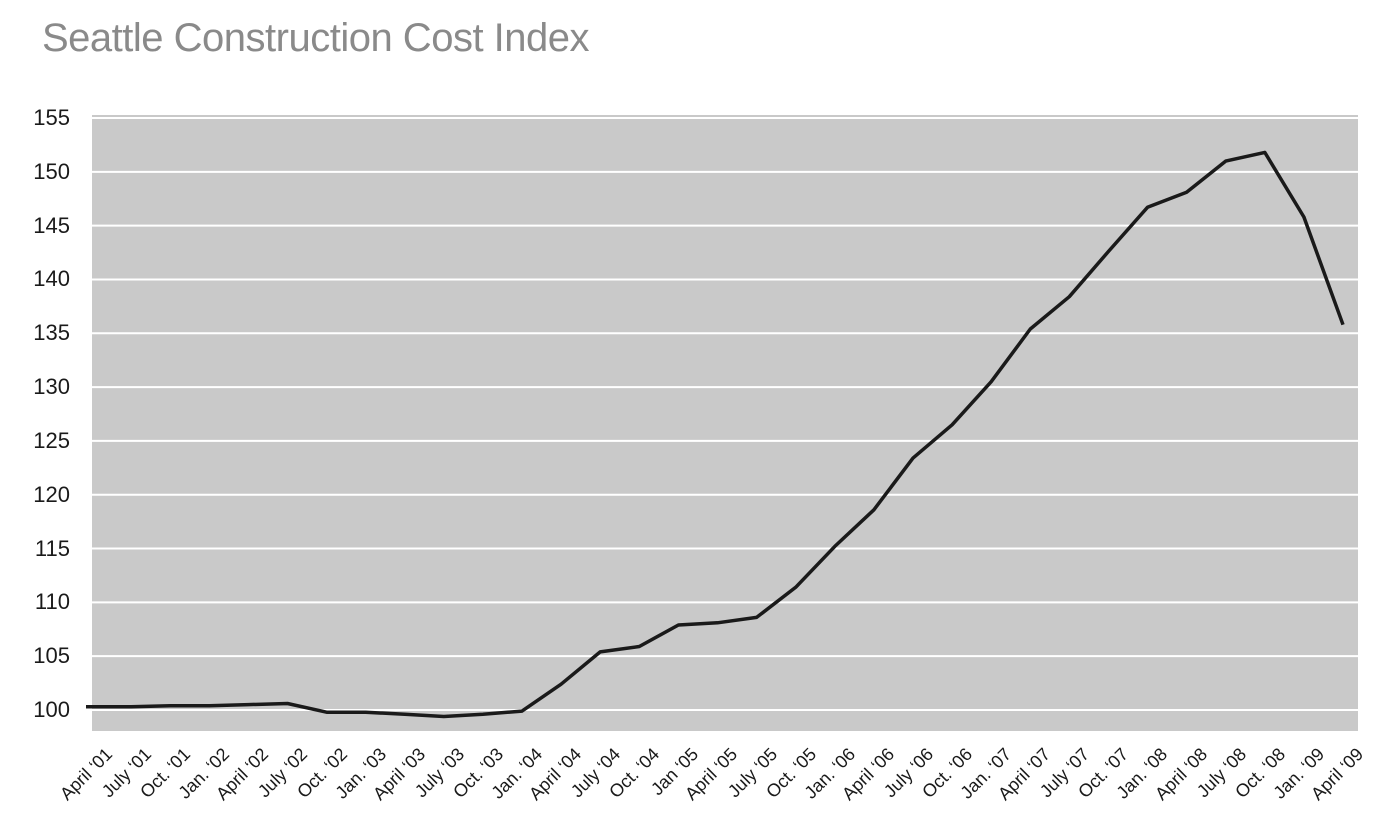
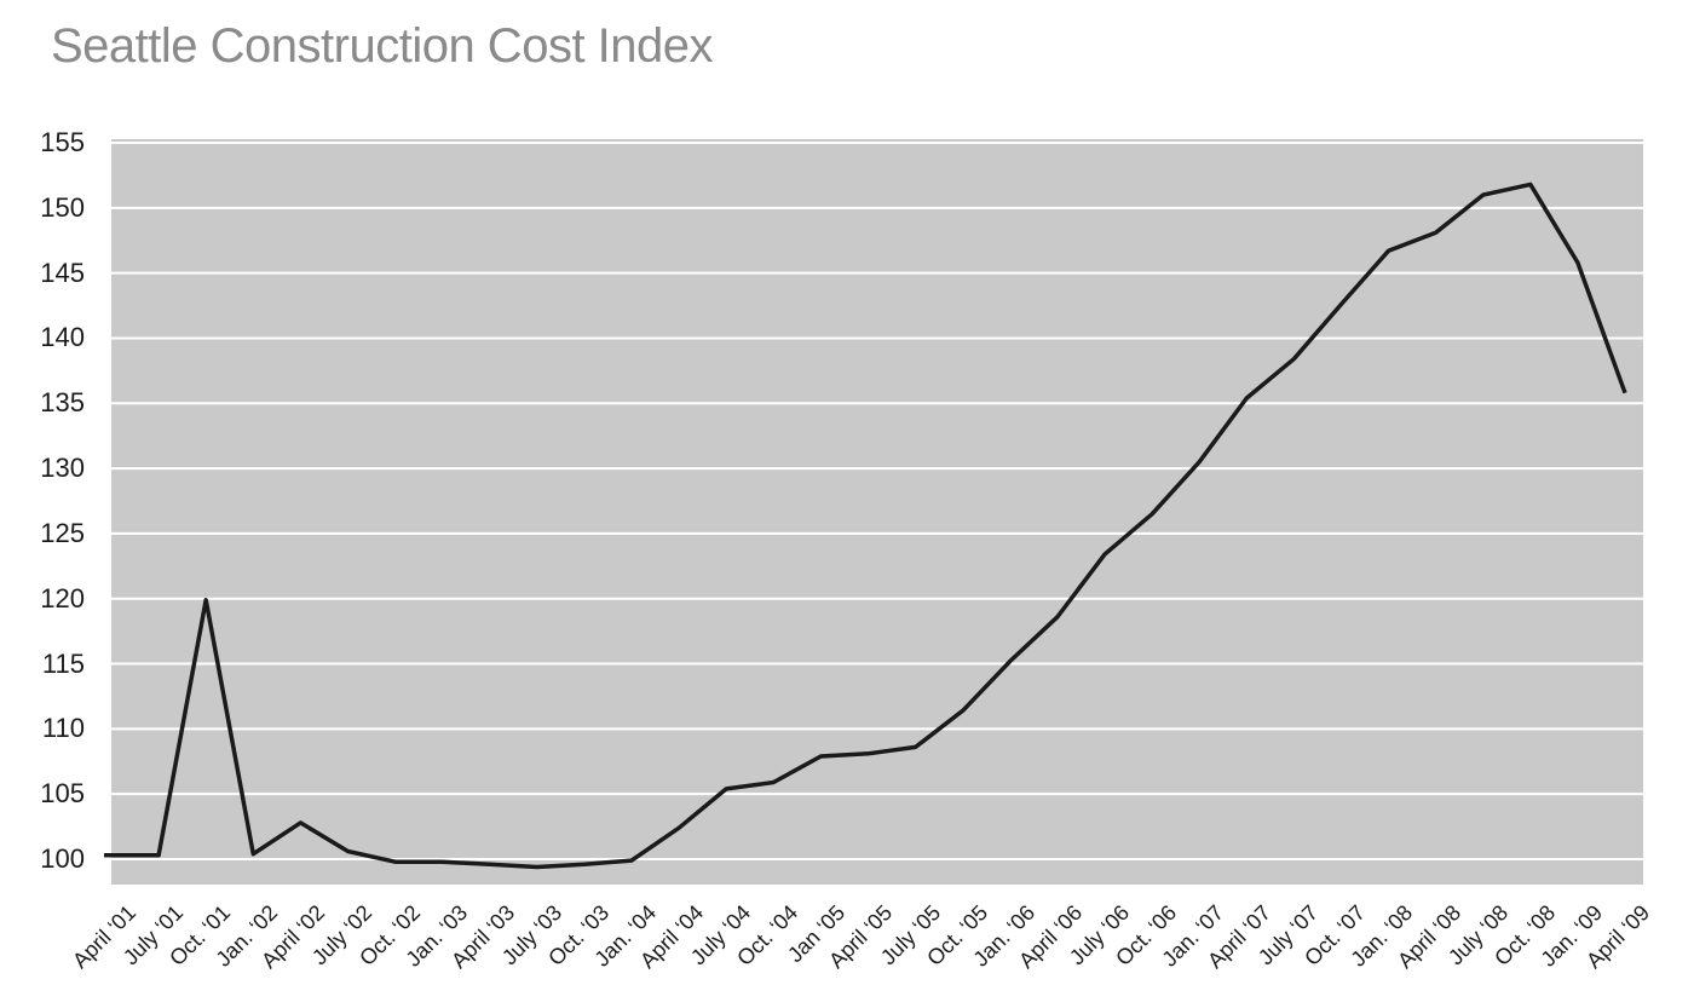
Oct. ‘01: 100.4 -> 119.9
April ‘02: 100.5 -> 102.8
